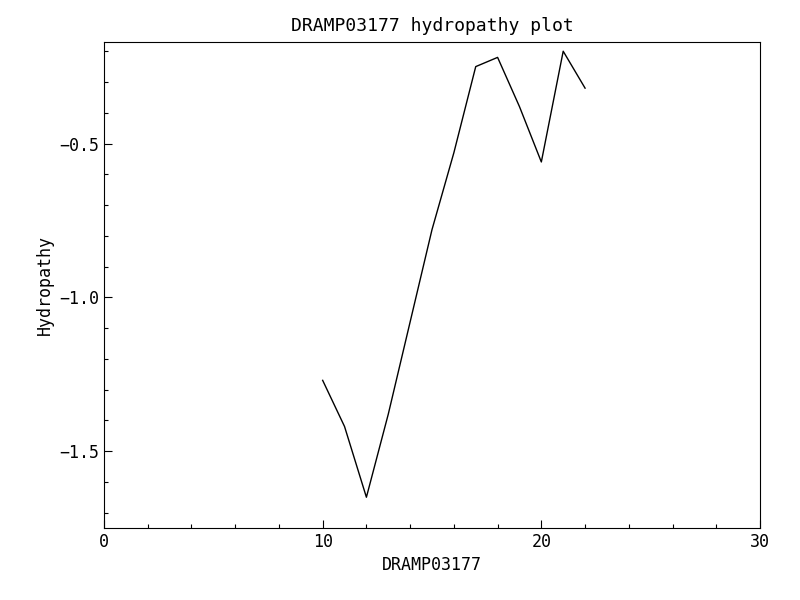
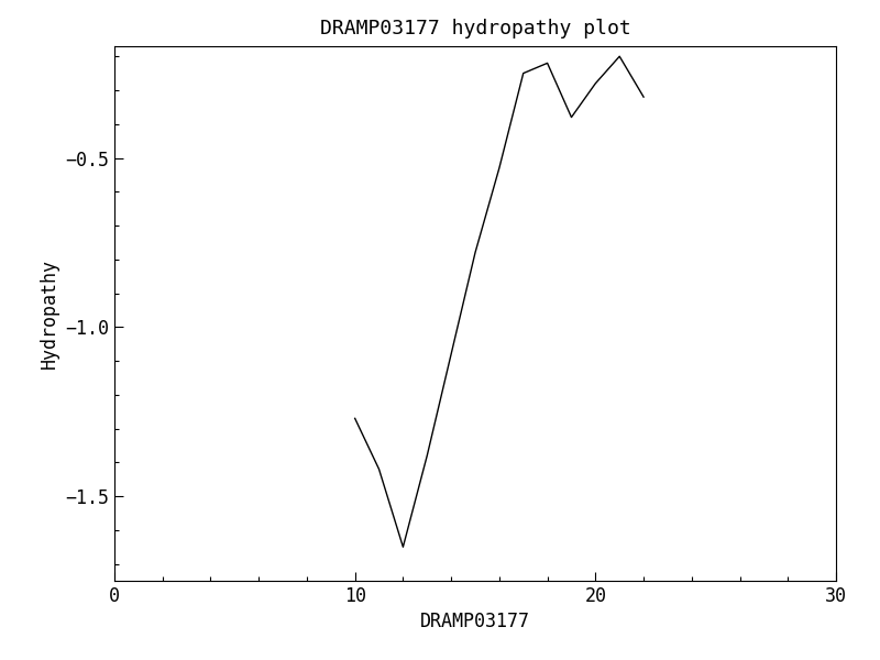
20: -0.56 -> -0.28
